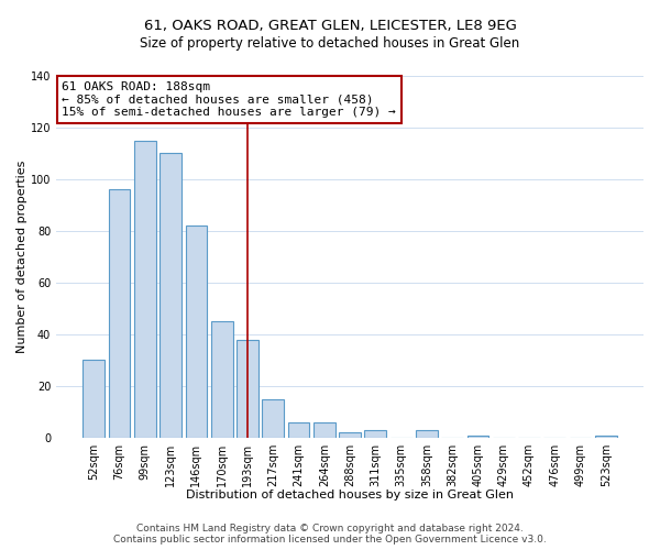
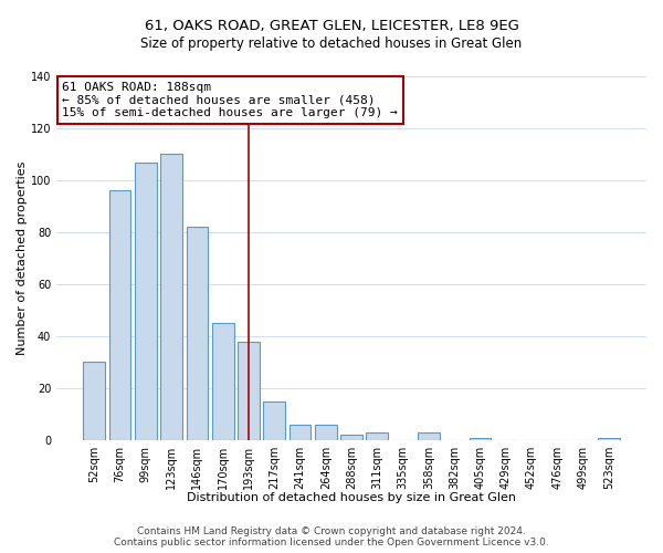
99sqm: 115 -> 107
